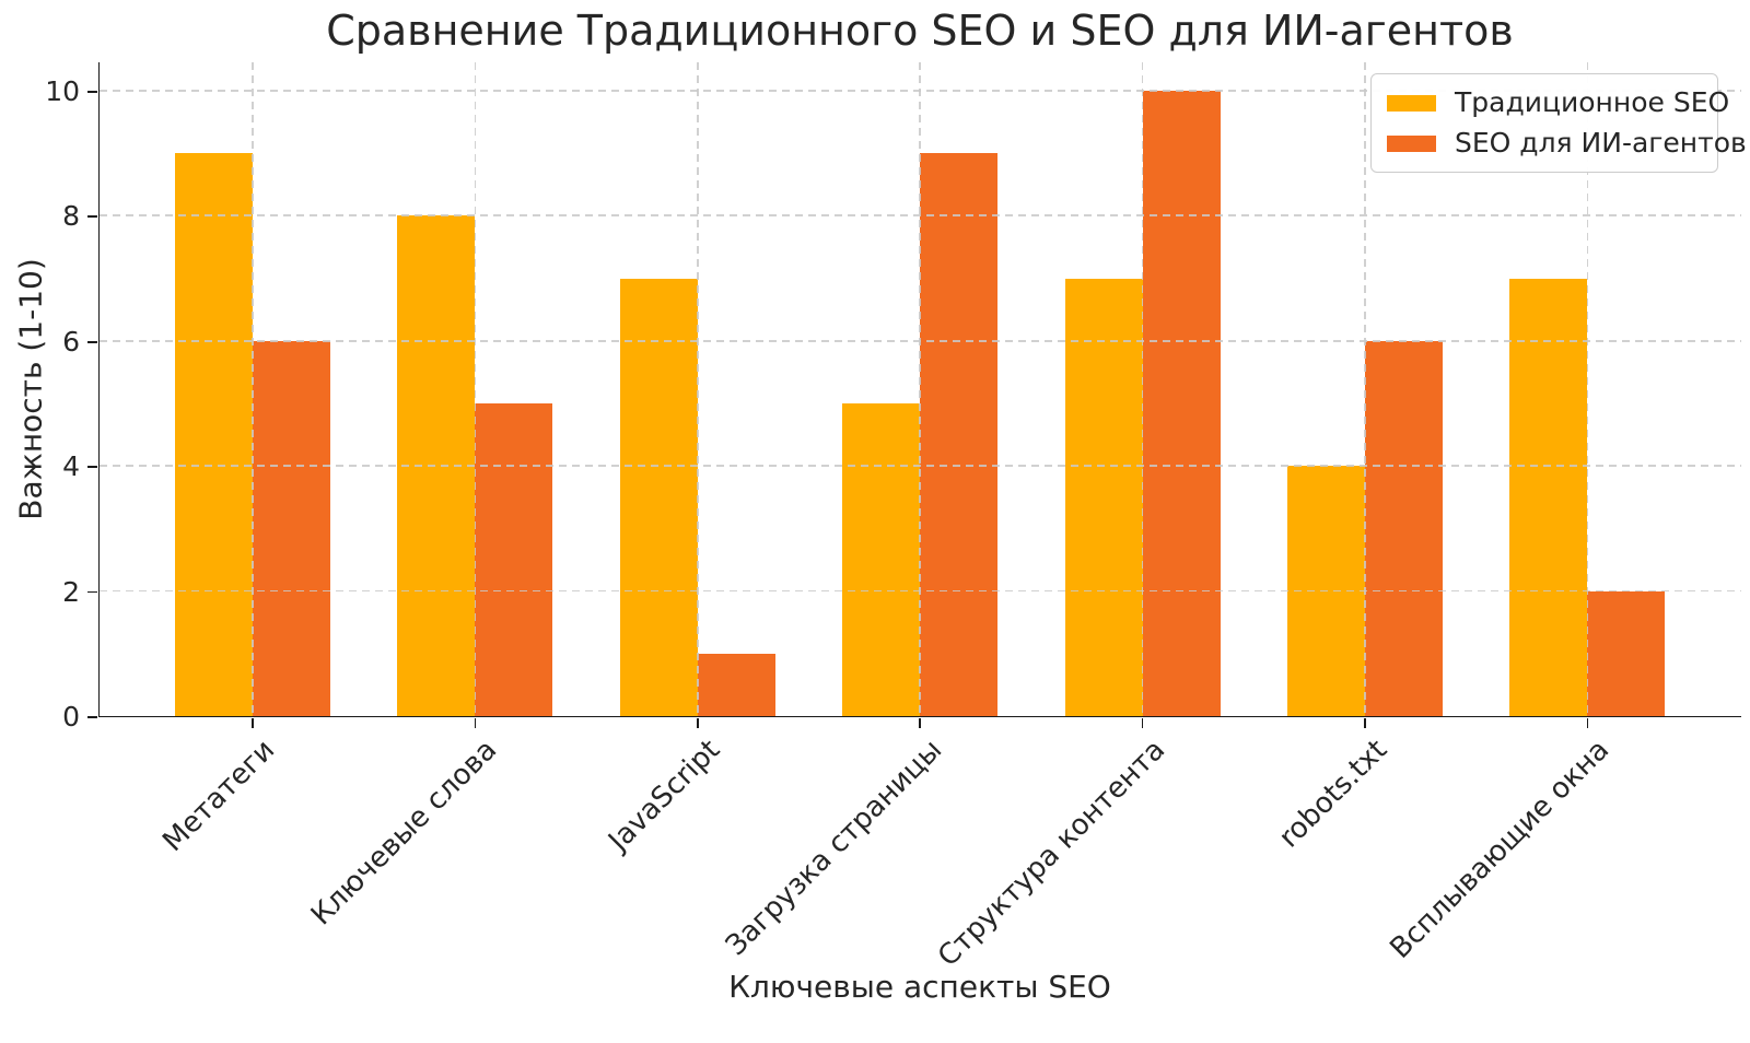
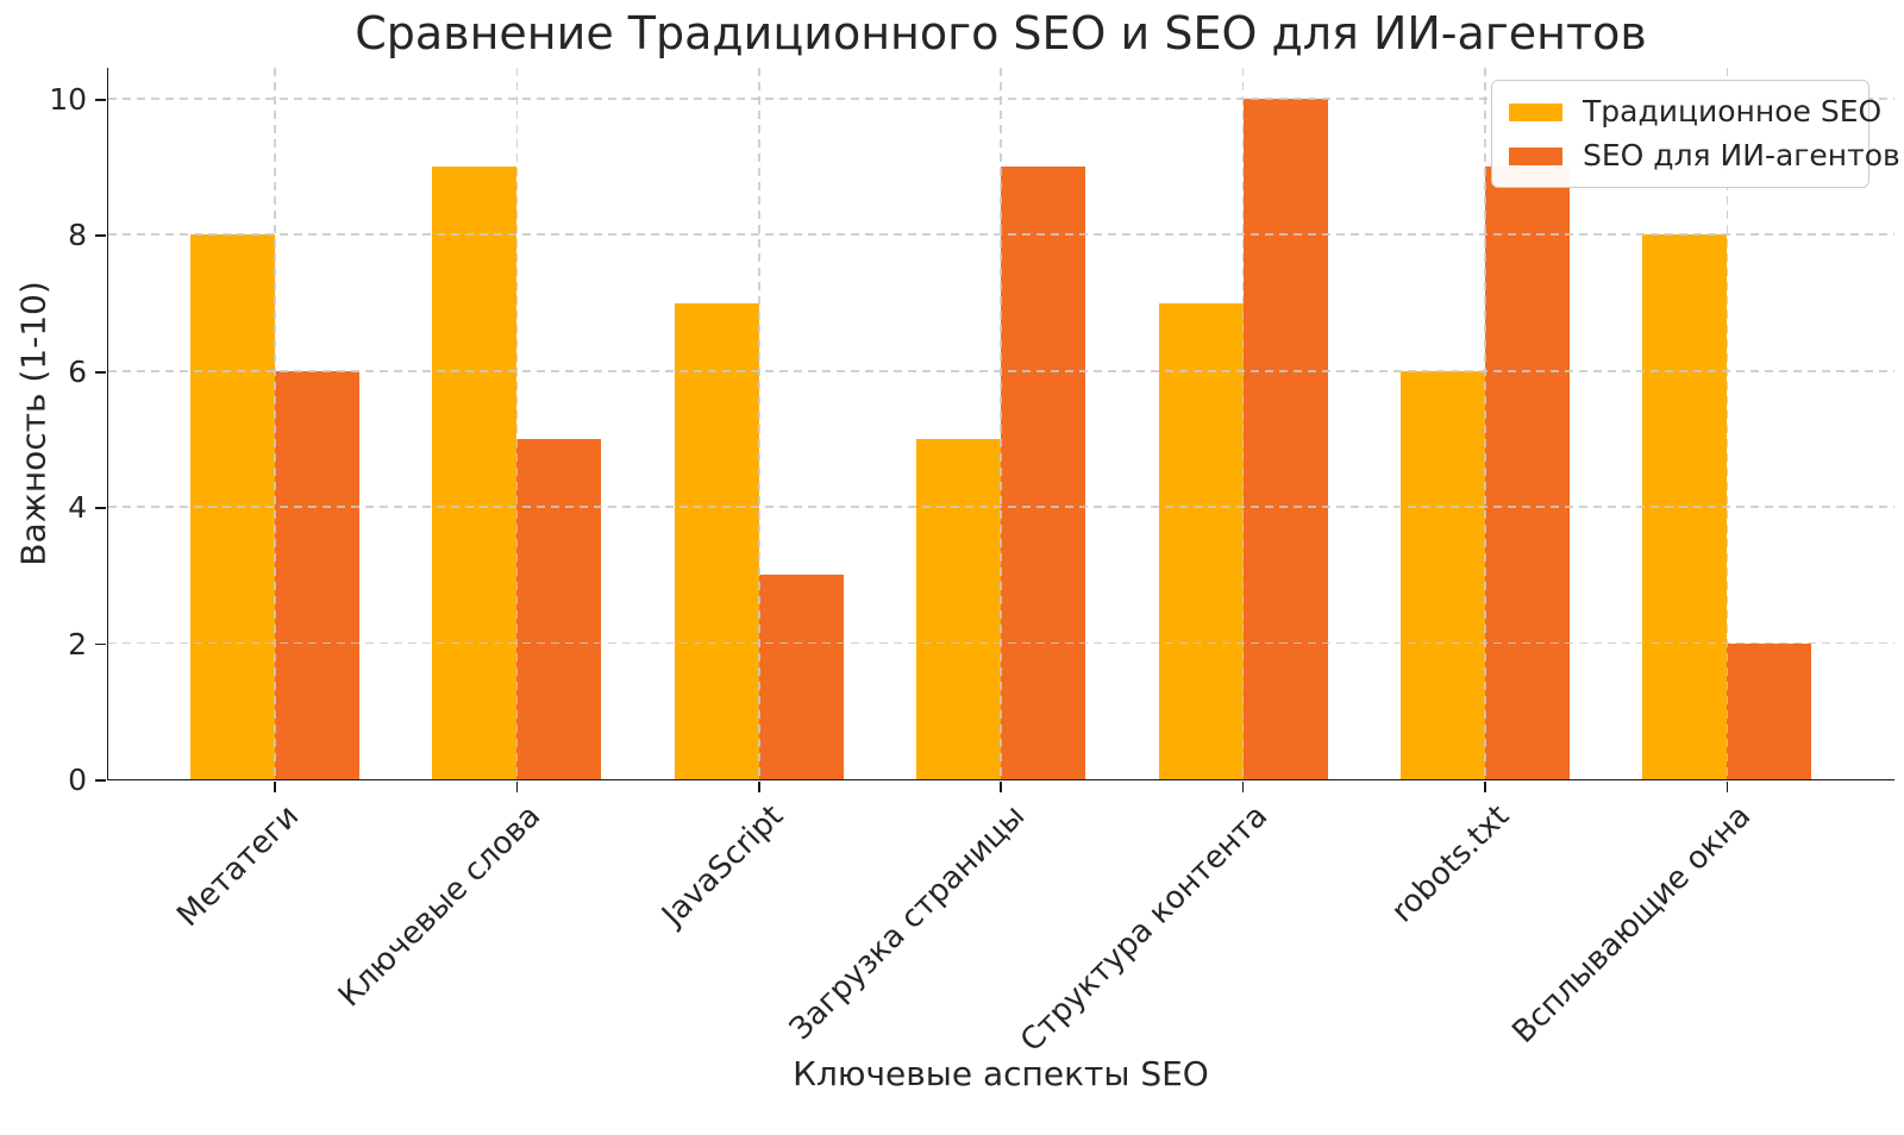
Традиционное SEO/Метатеги: 9 -> 8
Традиционное SEO/Ключевые слова: 8 -> 9
SEO для ИИ-агентов/JavaScript: 1 -> 3
Традиционное SEO/robots.txt: 4 -> 6
SEO для ИИ-агентов/robots.txt: 6 -> 9
Традиционное SEO/Всплывающие окна: 7 -> 8
